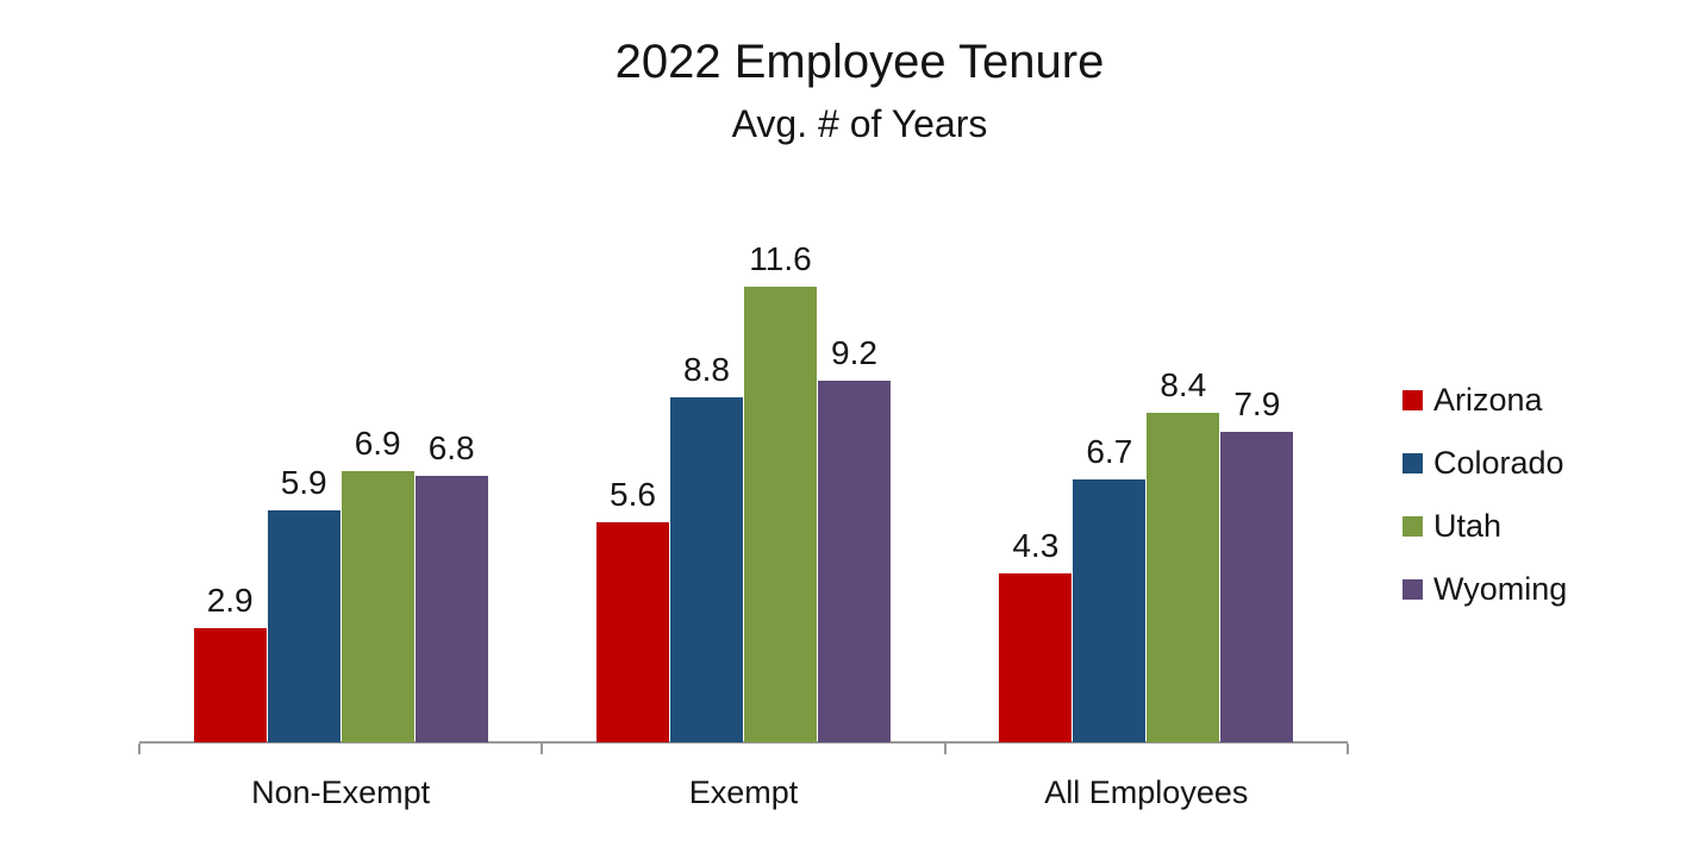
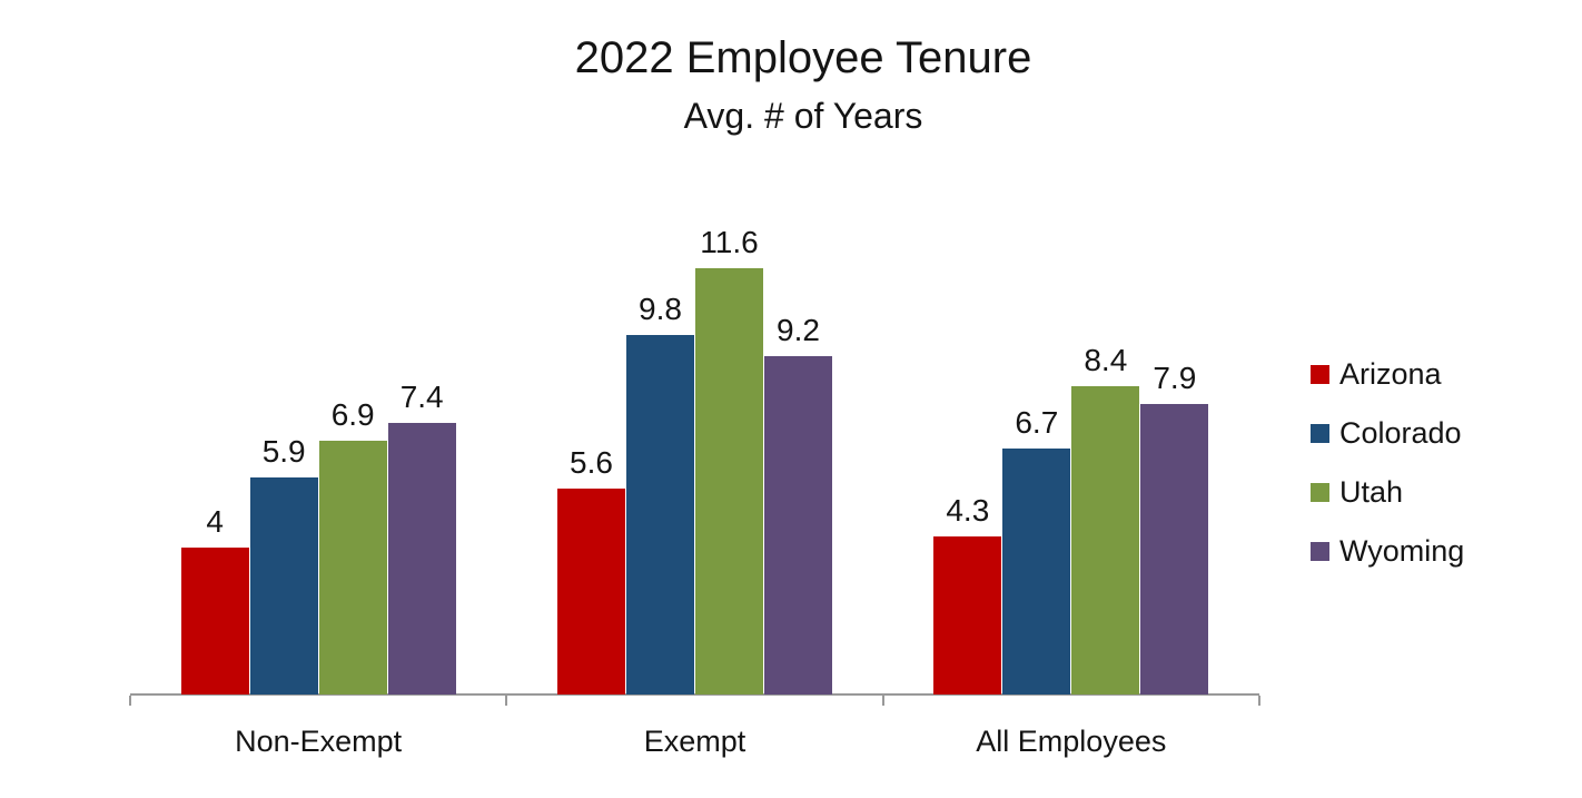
Arizona/Non-Exempt: 2.9 -> 4
Wyoming/Non-Exempt: 6.8 -> 7.4
Colorado/Exempt: 8.8 -> 9.8
